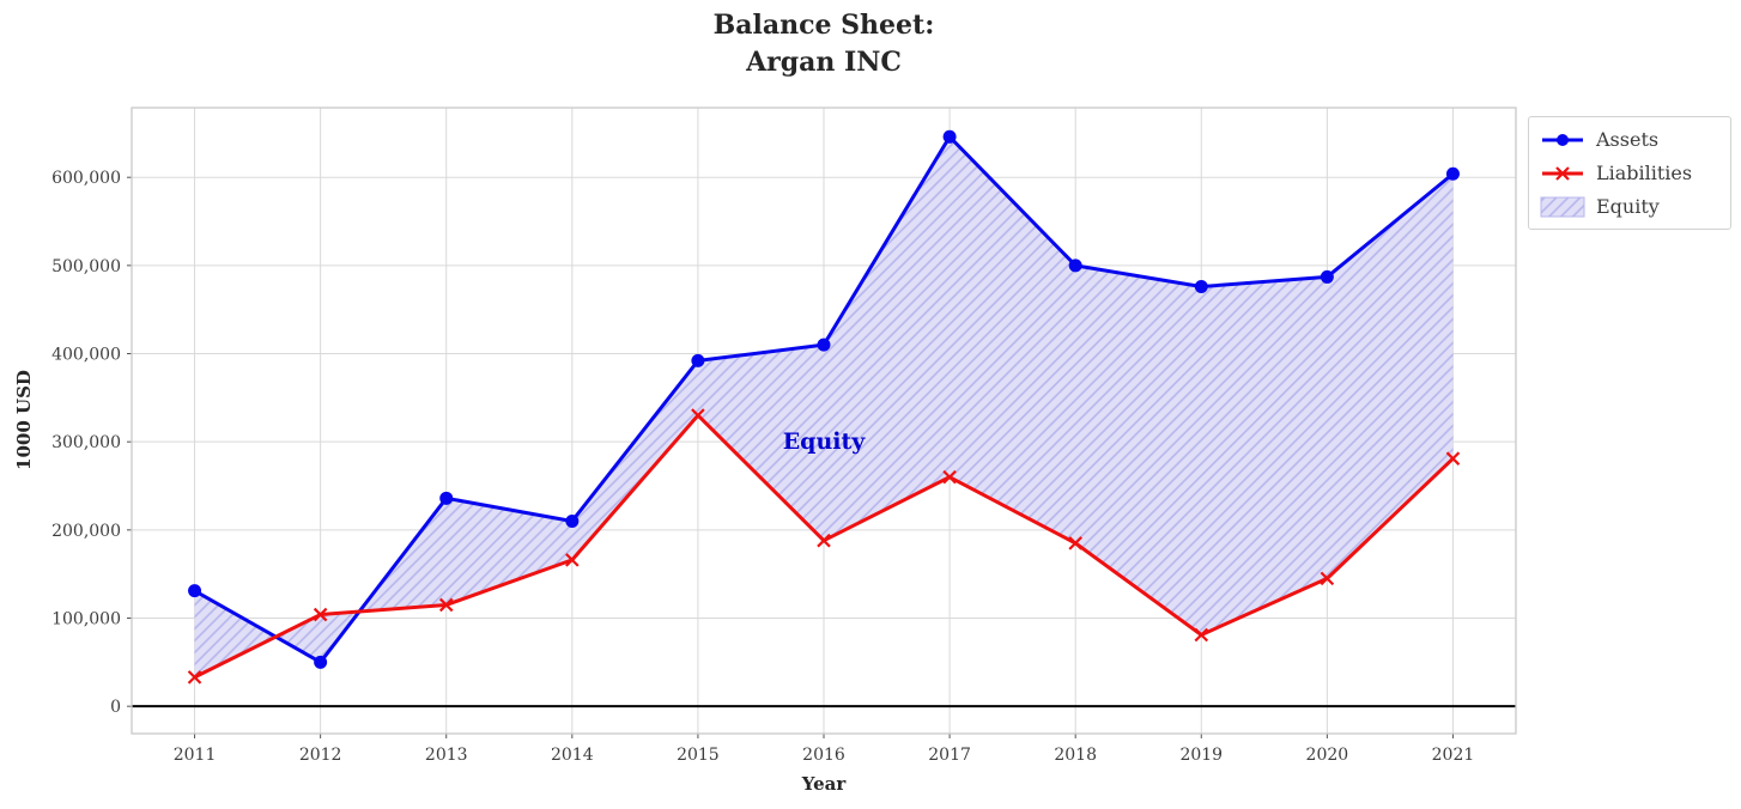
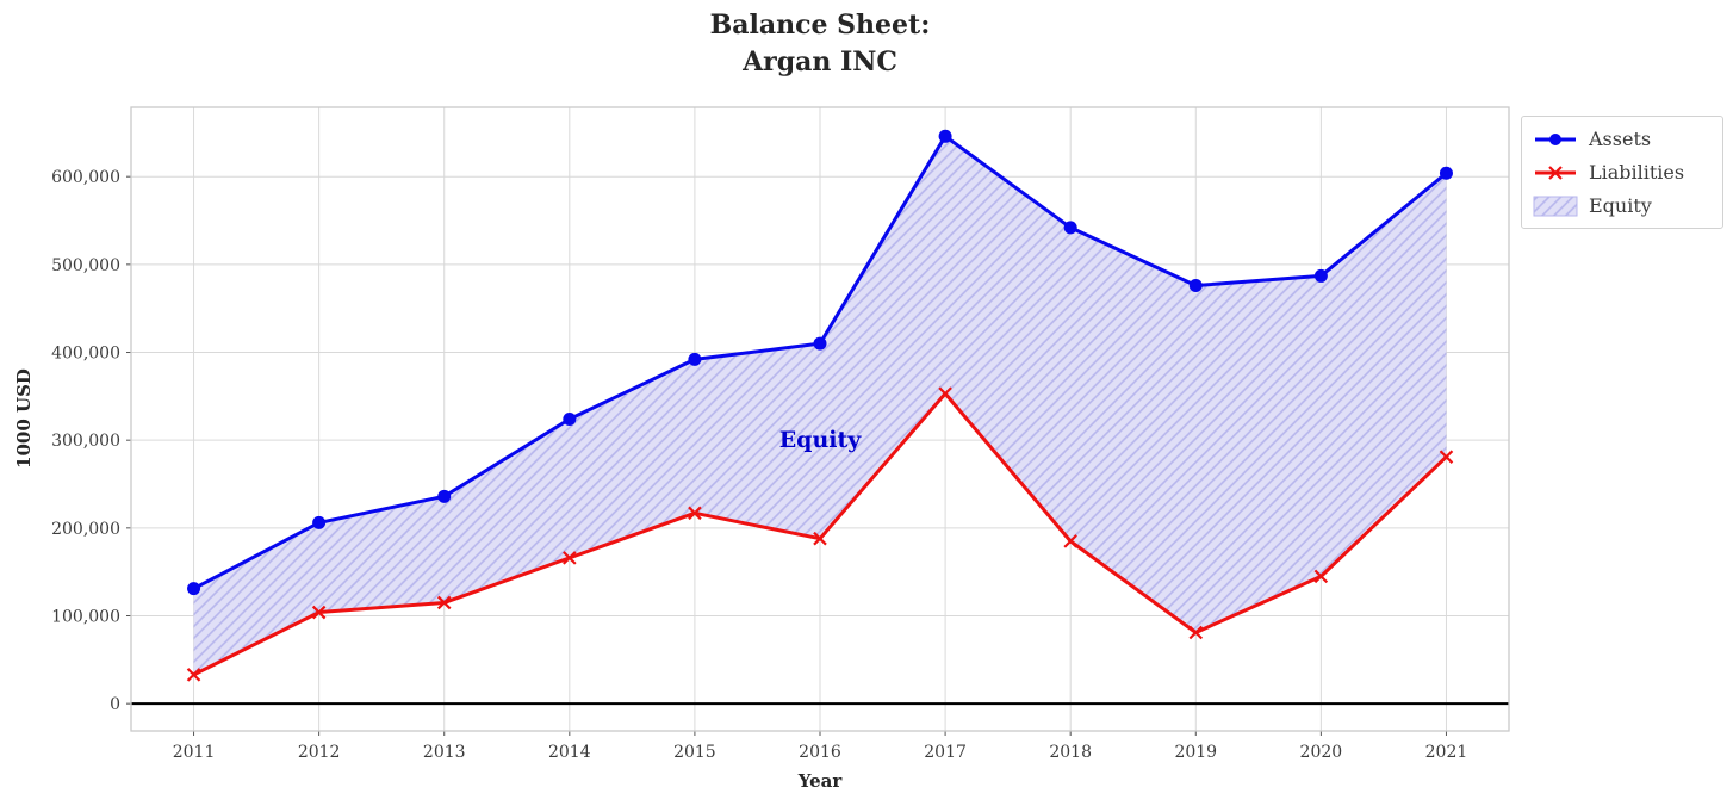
Assets/2012: 50000 -> 210000
Assets/2014: 210000 -> 320000
Liabilities/2015: 330000 -> 220000
Liabilities/2017: 260000 -> 350000
Assets/2018: 500000 -> 540000
